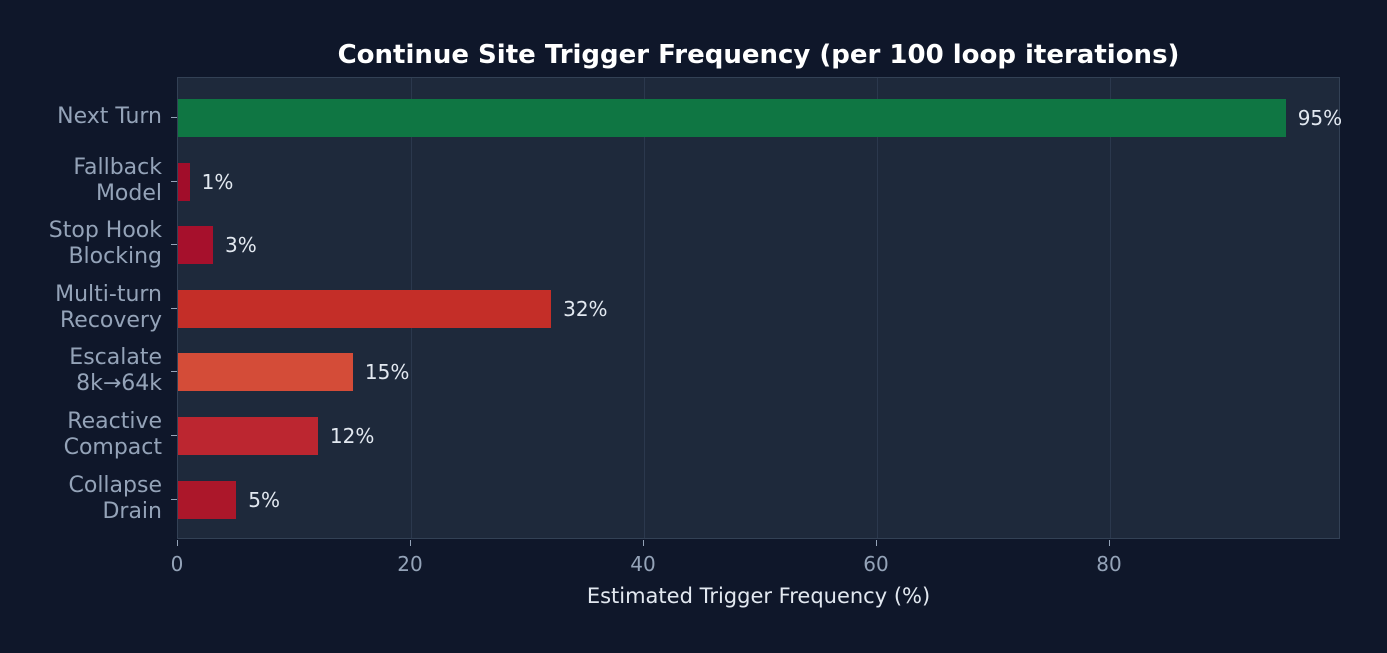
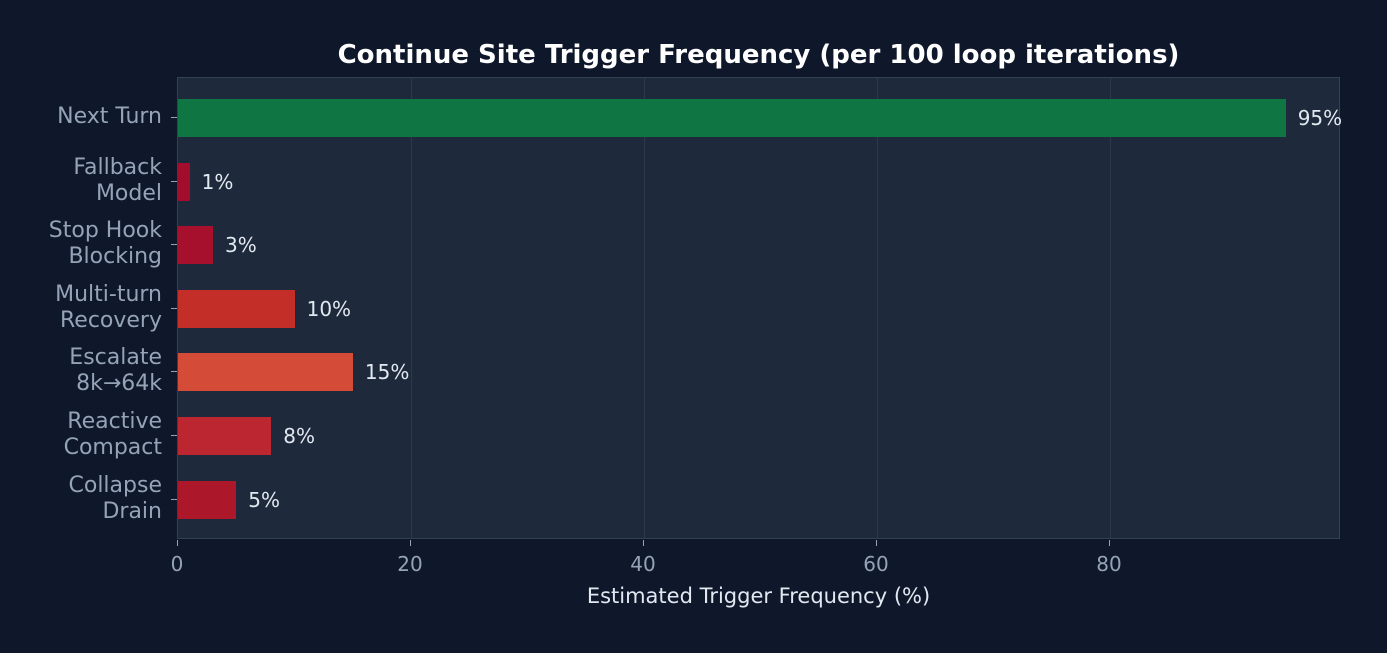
Multi-turn Recovery: 32% -> 10%
Reactive Compact: 12% -> 8%
